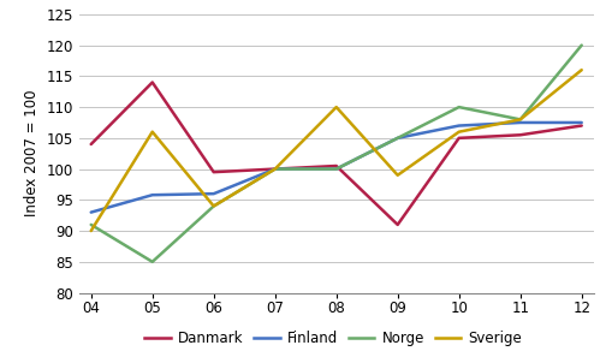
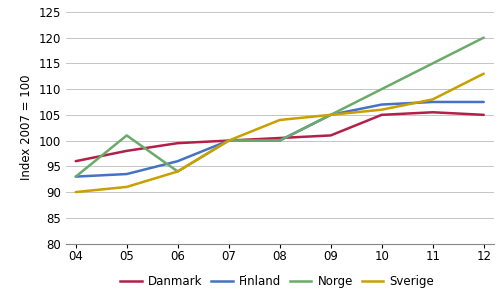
Danmark/04: 104.0 -> 96.0
Norge/04: 91 -> 93
Danmark/05: 114.0 -> 98.0
Finland/05: 95.8 -> 93.5
Norge/05: 85 -> 101
Sverige/05: 106 -> 91
Sverige/08: 110 -> 104
Danmark/09: 91.0 -> 101.0
Sverige/09: 99 -> 105
Norge/11: 108 -> 115
Danmark/12: 107.0 -> 105.0
Sverige/12: 116 -> 113
